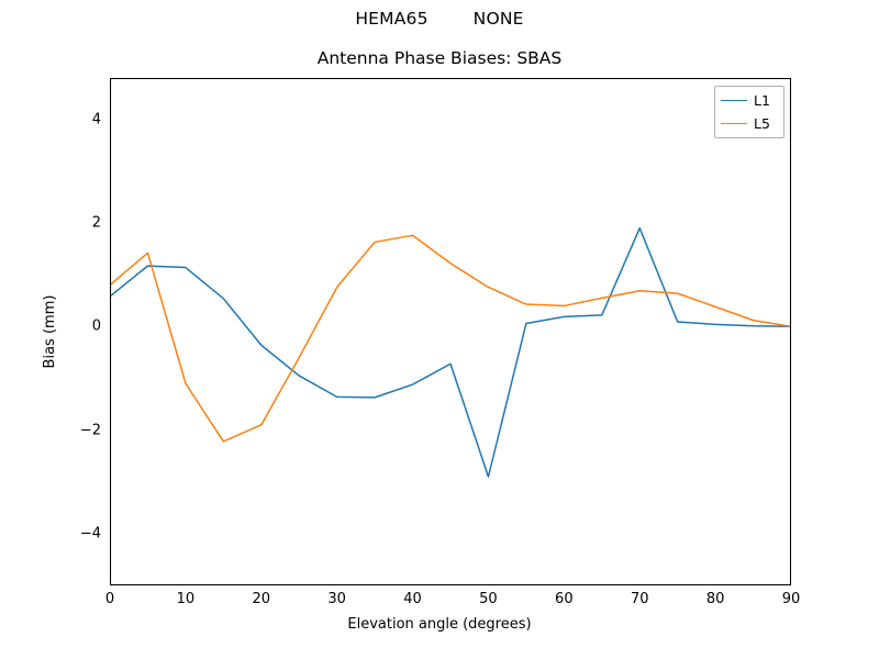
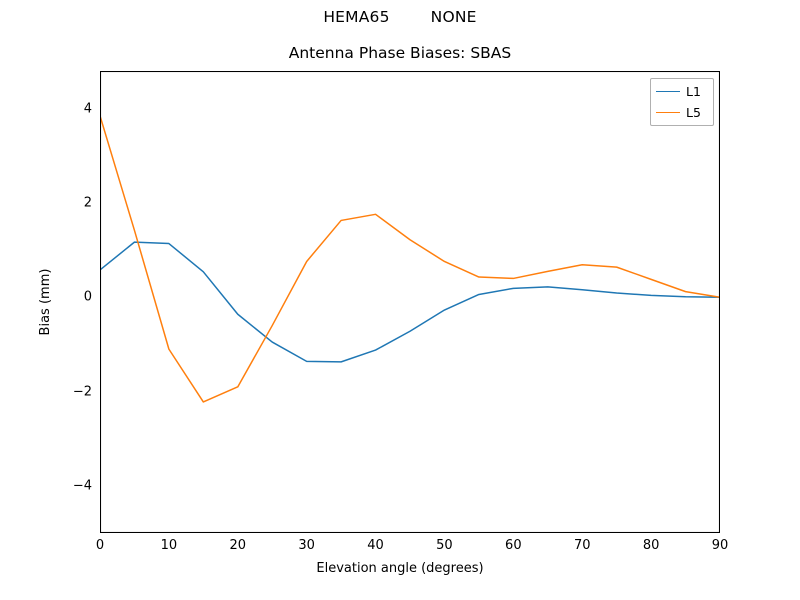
L5/0: 0.8 -> 3.9
L1/50: -2.9 -> -0.3
L1/70: 1.9 -> 0.2
